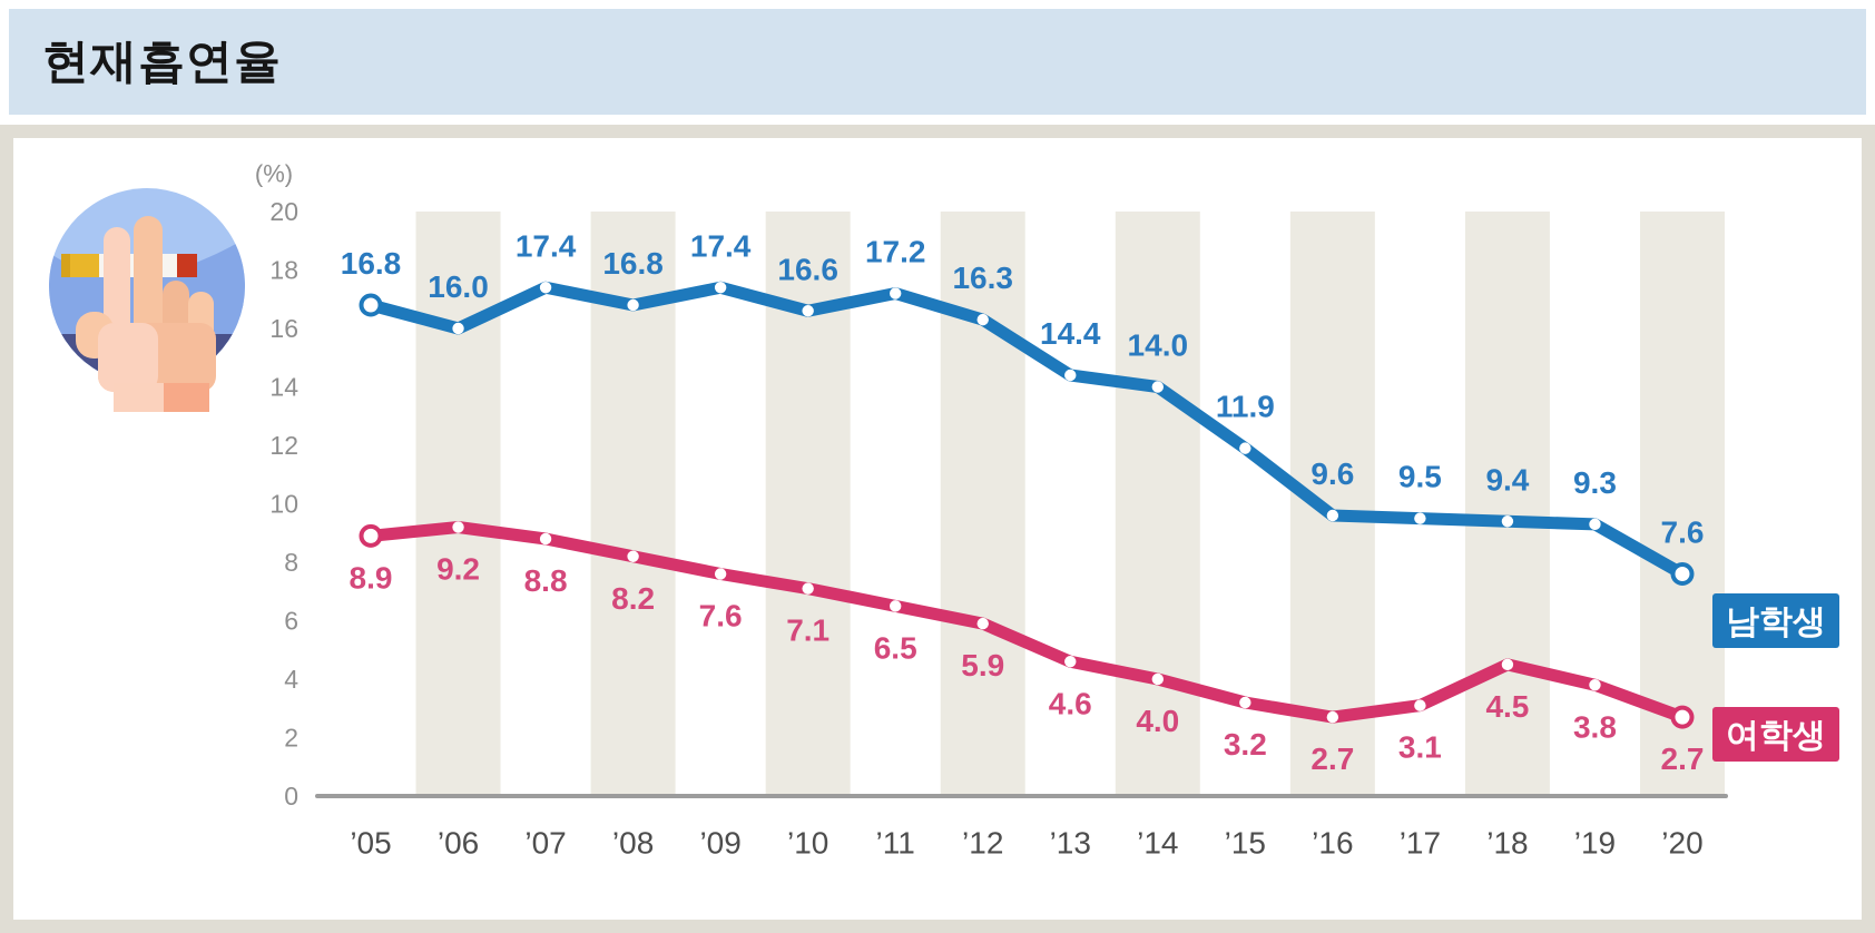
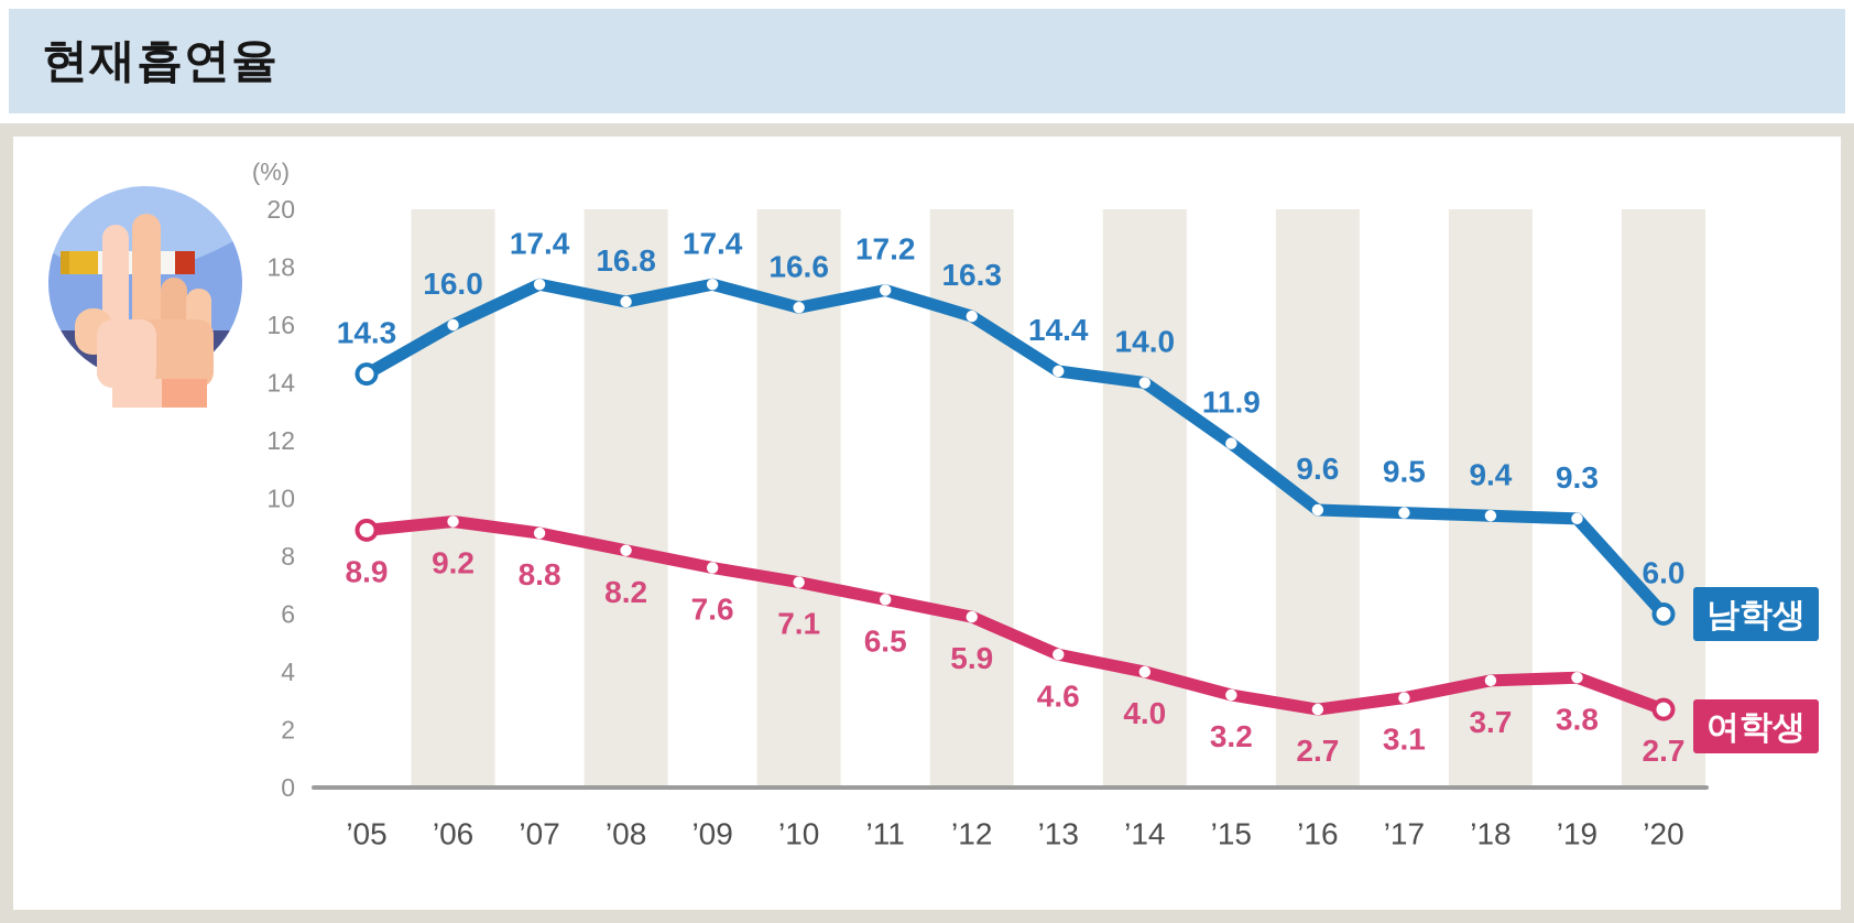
남학생/’05: 16.8 -> 14.3
여학생/’18: 4.5 -> 3.7
남학생/’20: 7.6 -> 6.0
